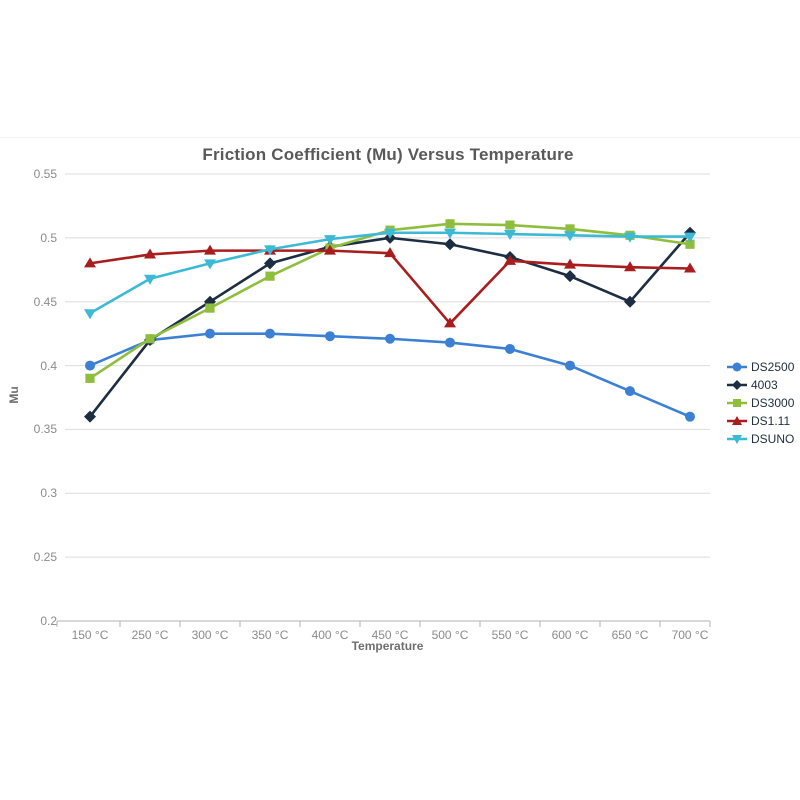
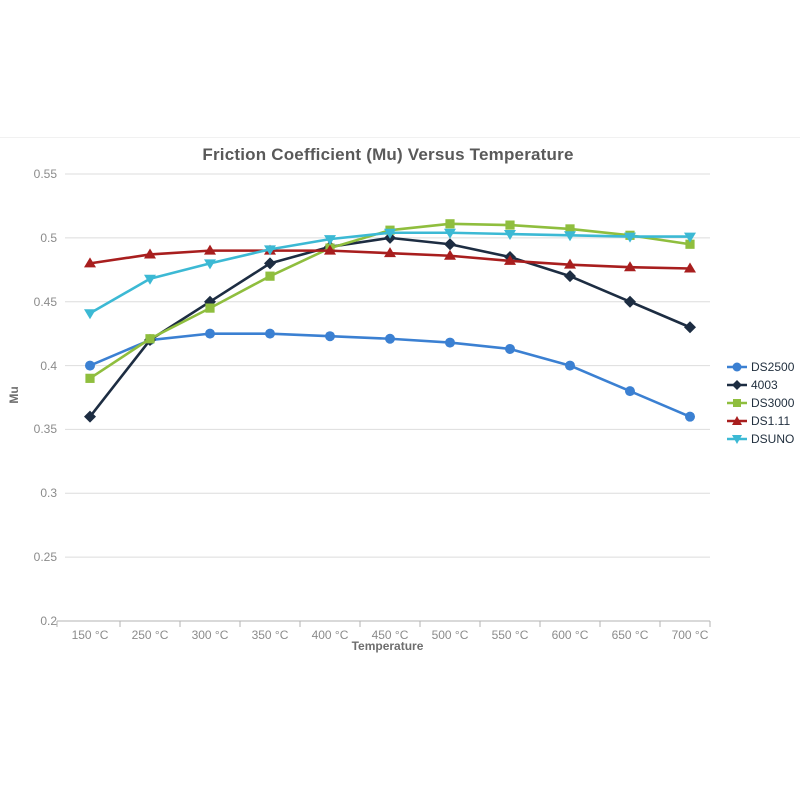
DS1.11/500 °C: 0.433 -> 0.486
4003/700 °C: 0.504 -> 0.430
